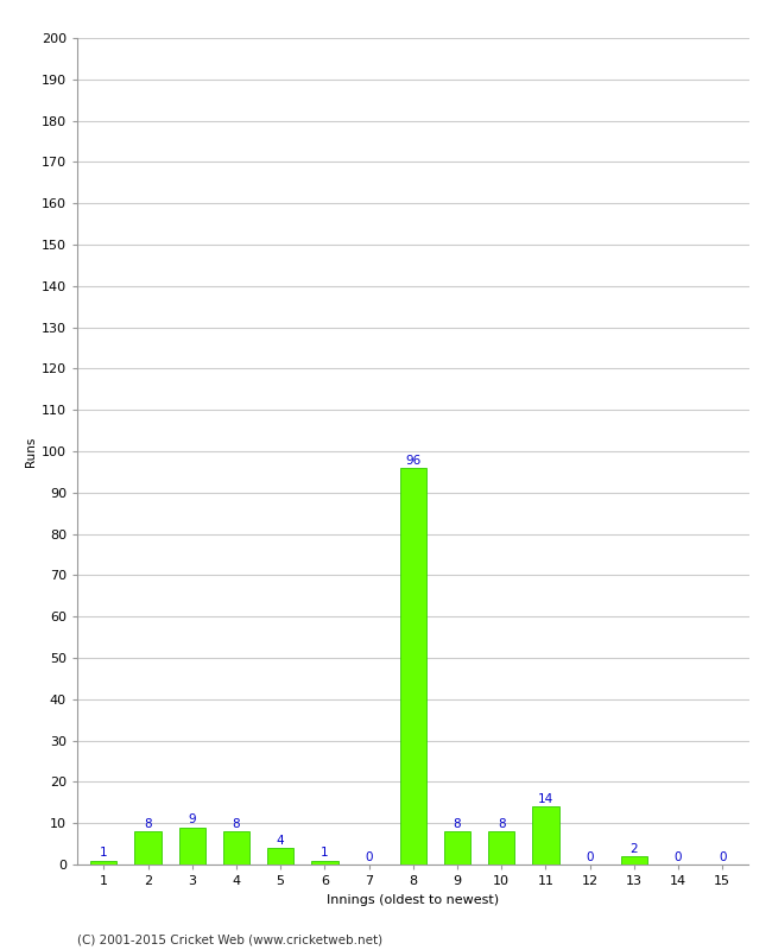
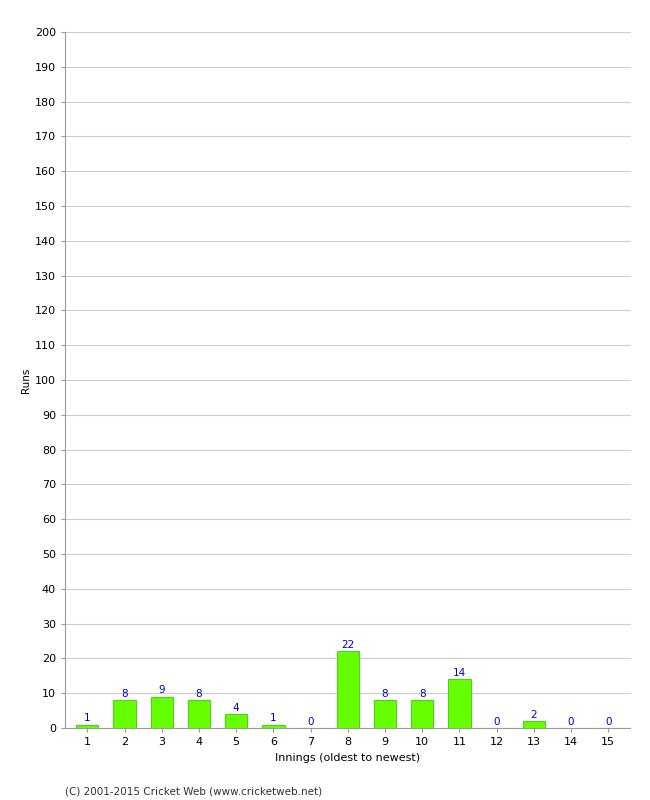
8: 96 -> 22
